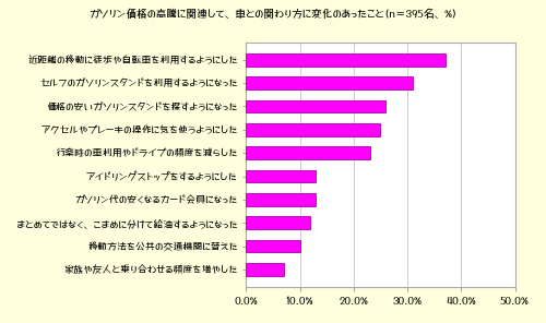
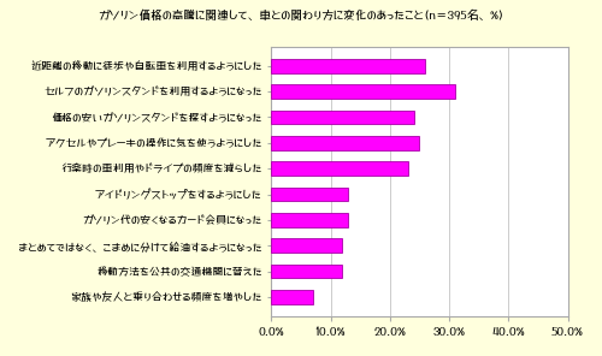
近距離の移動に徒歩や自転車を利用するようにした: 37% -> 26%
価格の安いガソリンスタンドを探すようになった: 26% -> 24%
移動方法を公共の交通機関に替えた: 10% -> 12%
